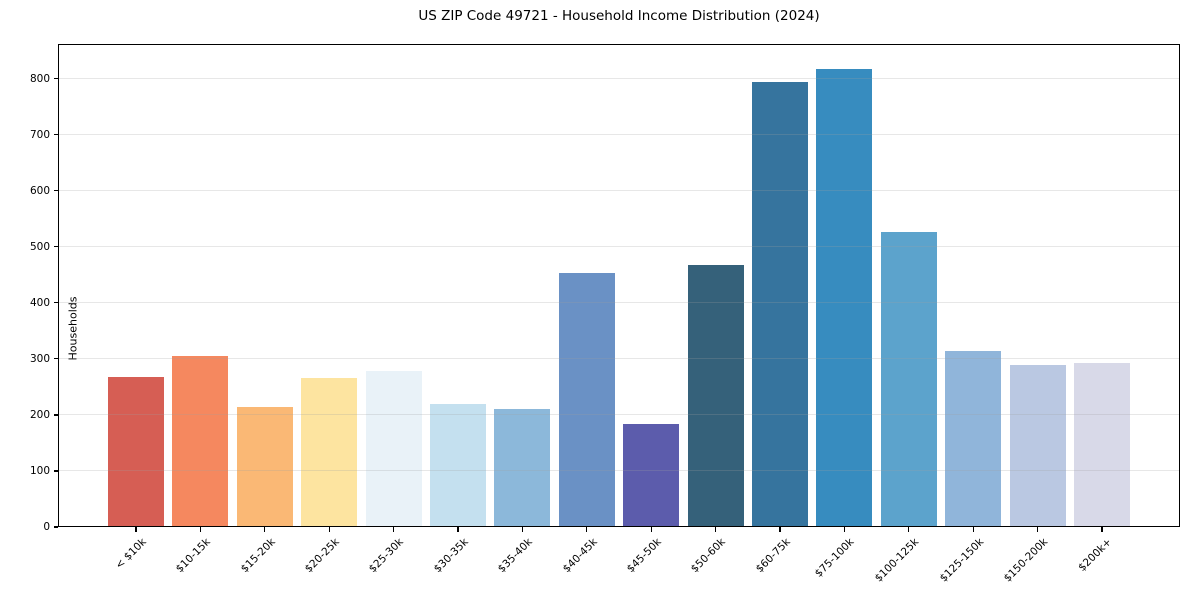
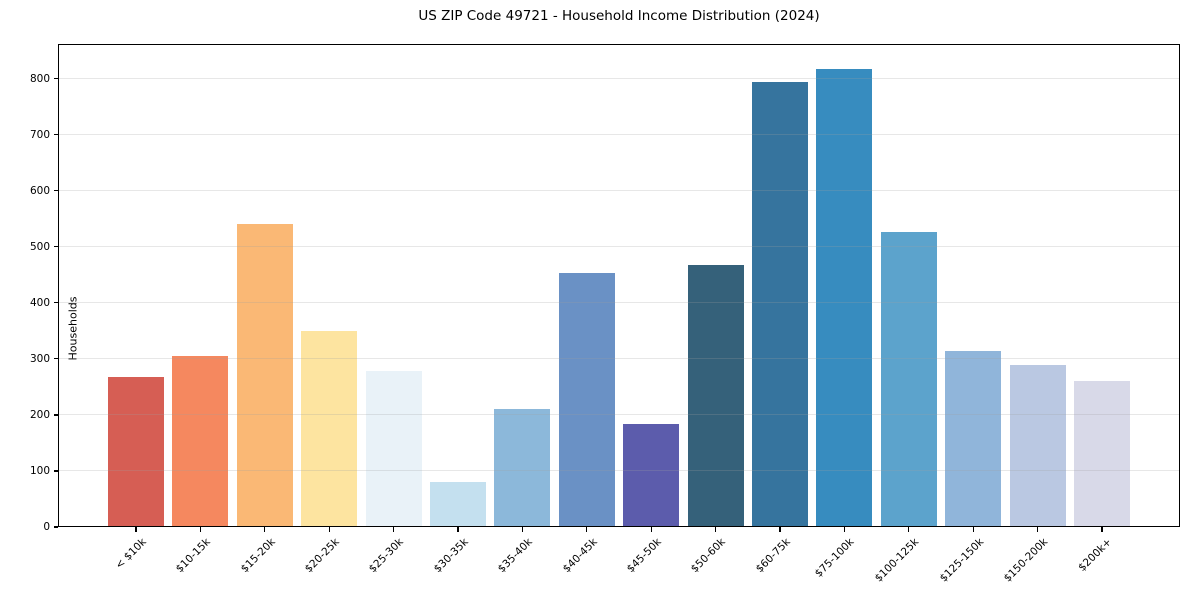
$15-20k: 220 -> 540
$20-25k: 270 -> 350
$30-35k: 220 -> 80
$200k+: 290 -> 260
